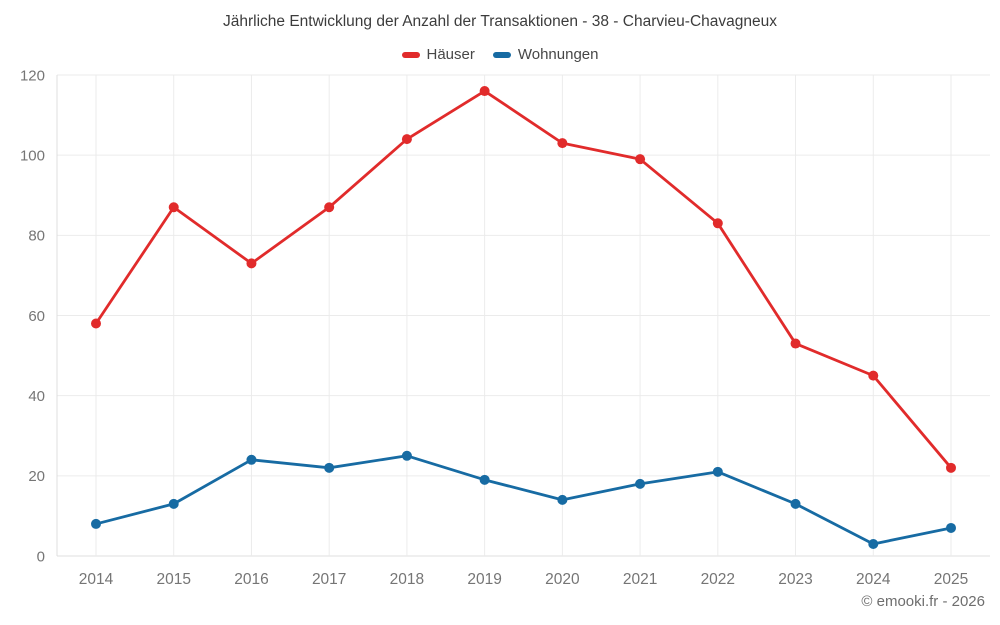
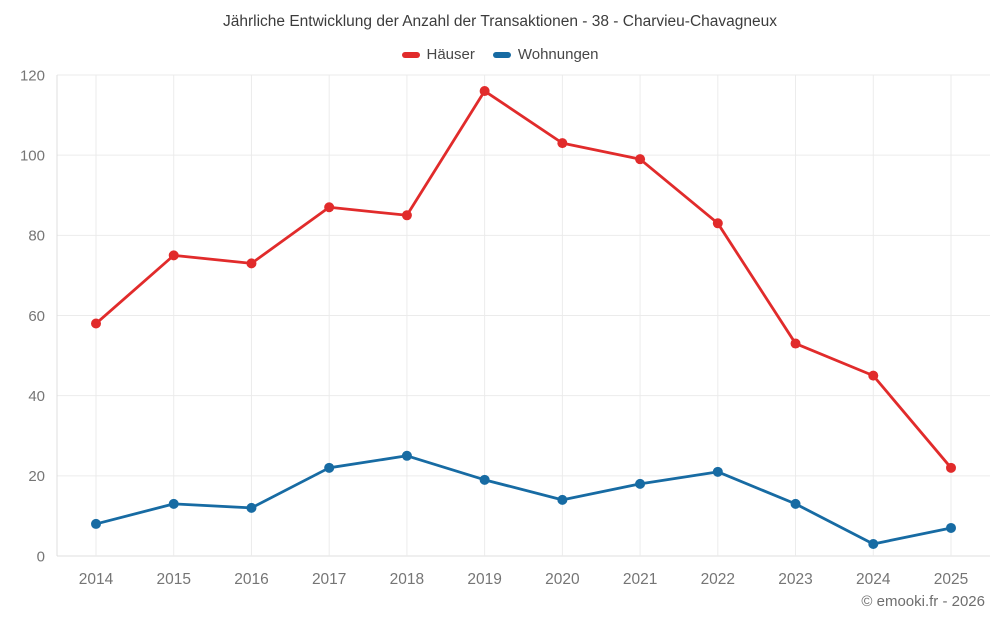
Häuser/2015: 87 -> 75
Wohnungen/2016: 24 -> 12
Häuser/2018: 104 -> 85
